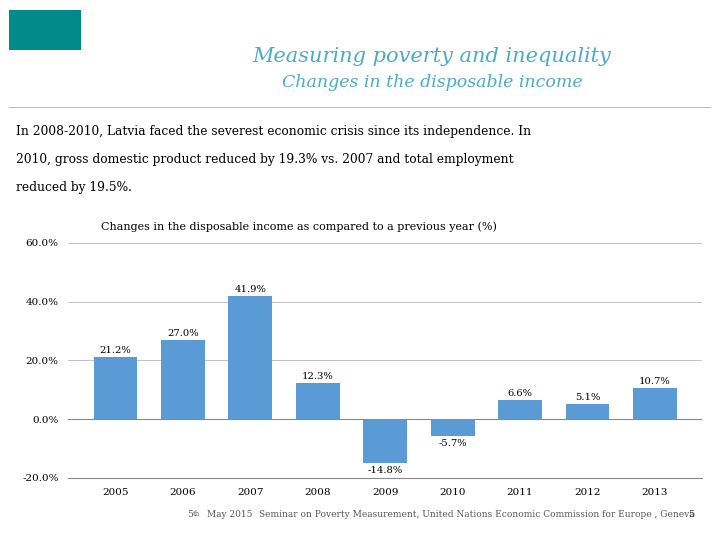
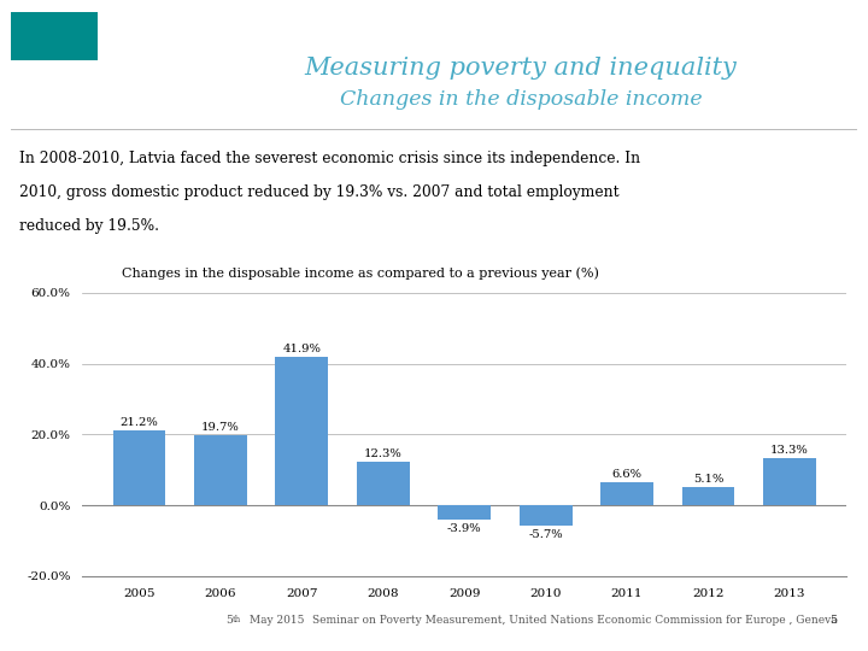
2006: 27.0% -> 19.7%
2009: -14.8% -> -3.9%
2013: 10.7% -> 13.3%
